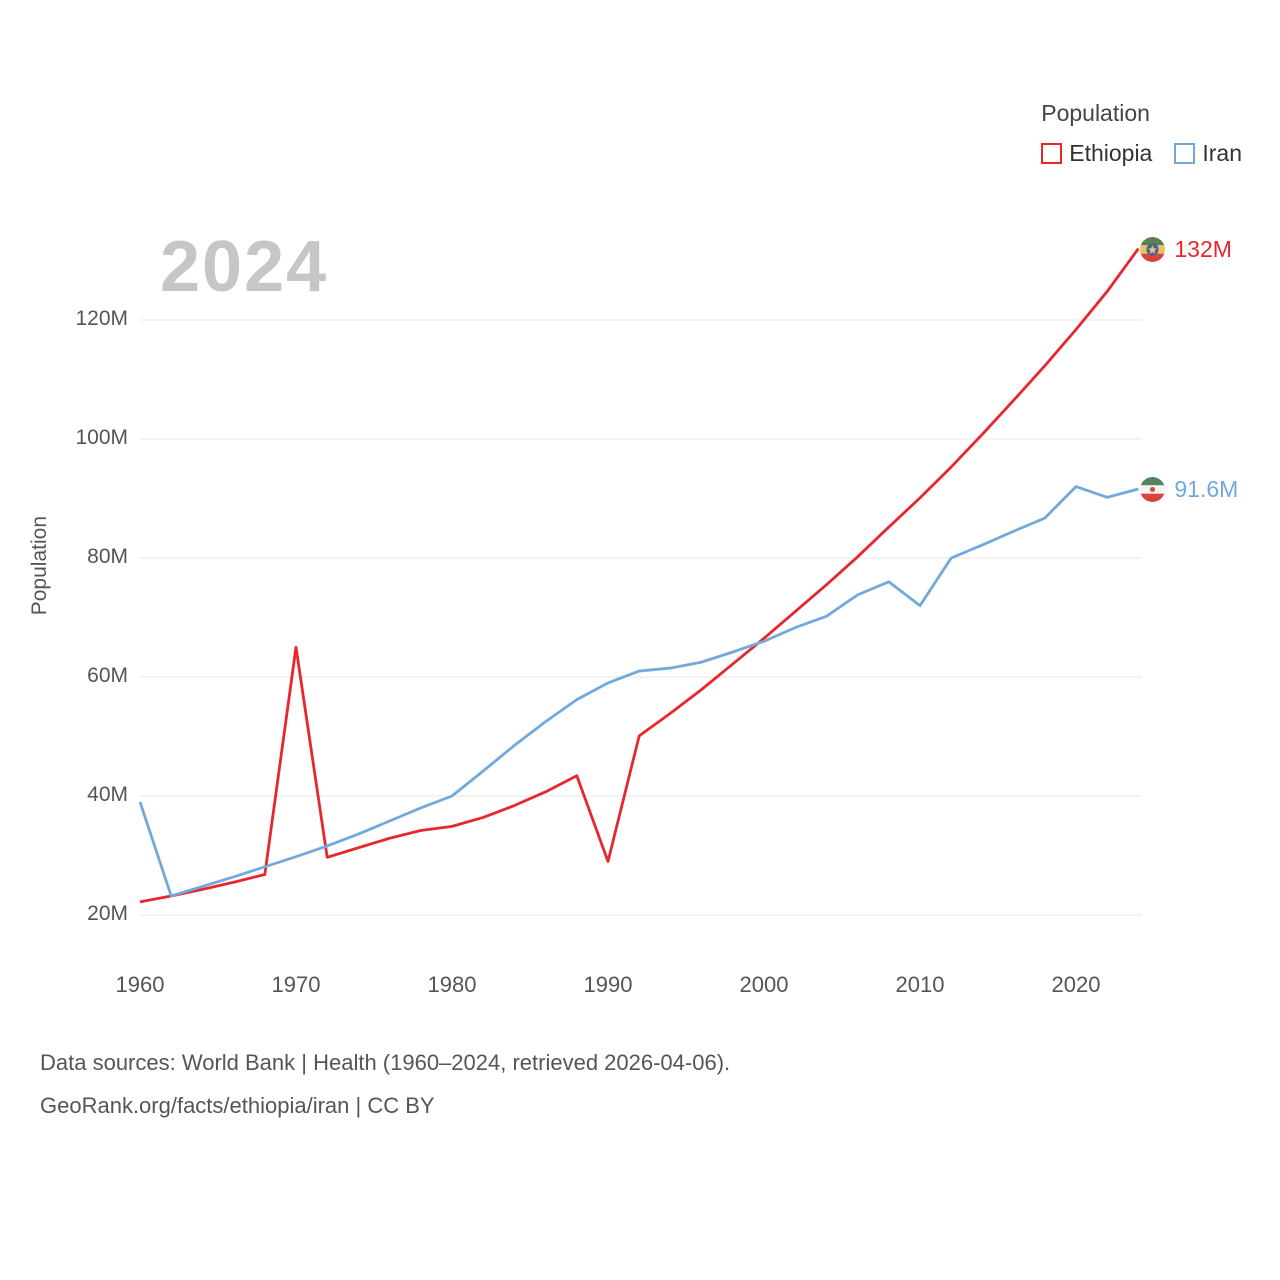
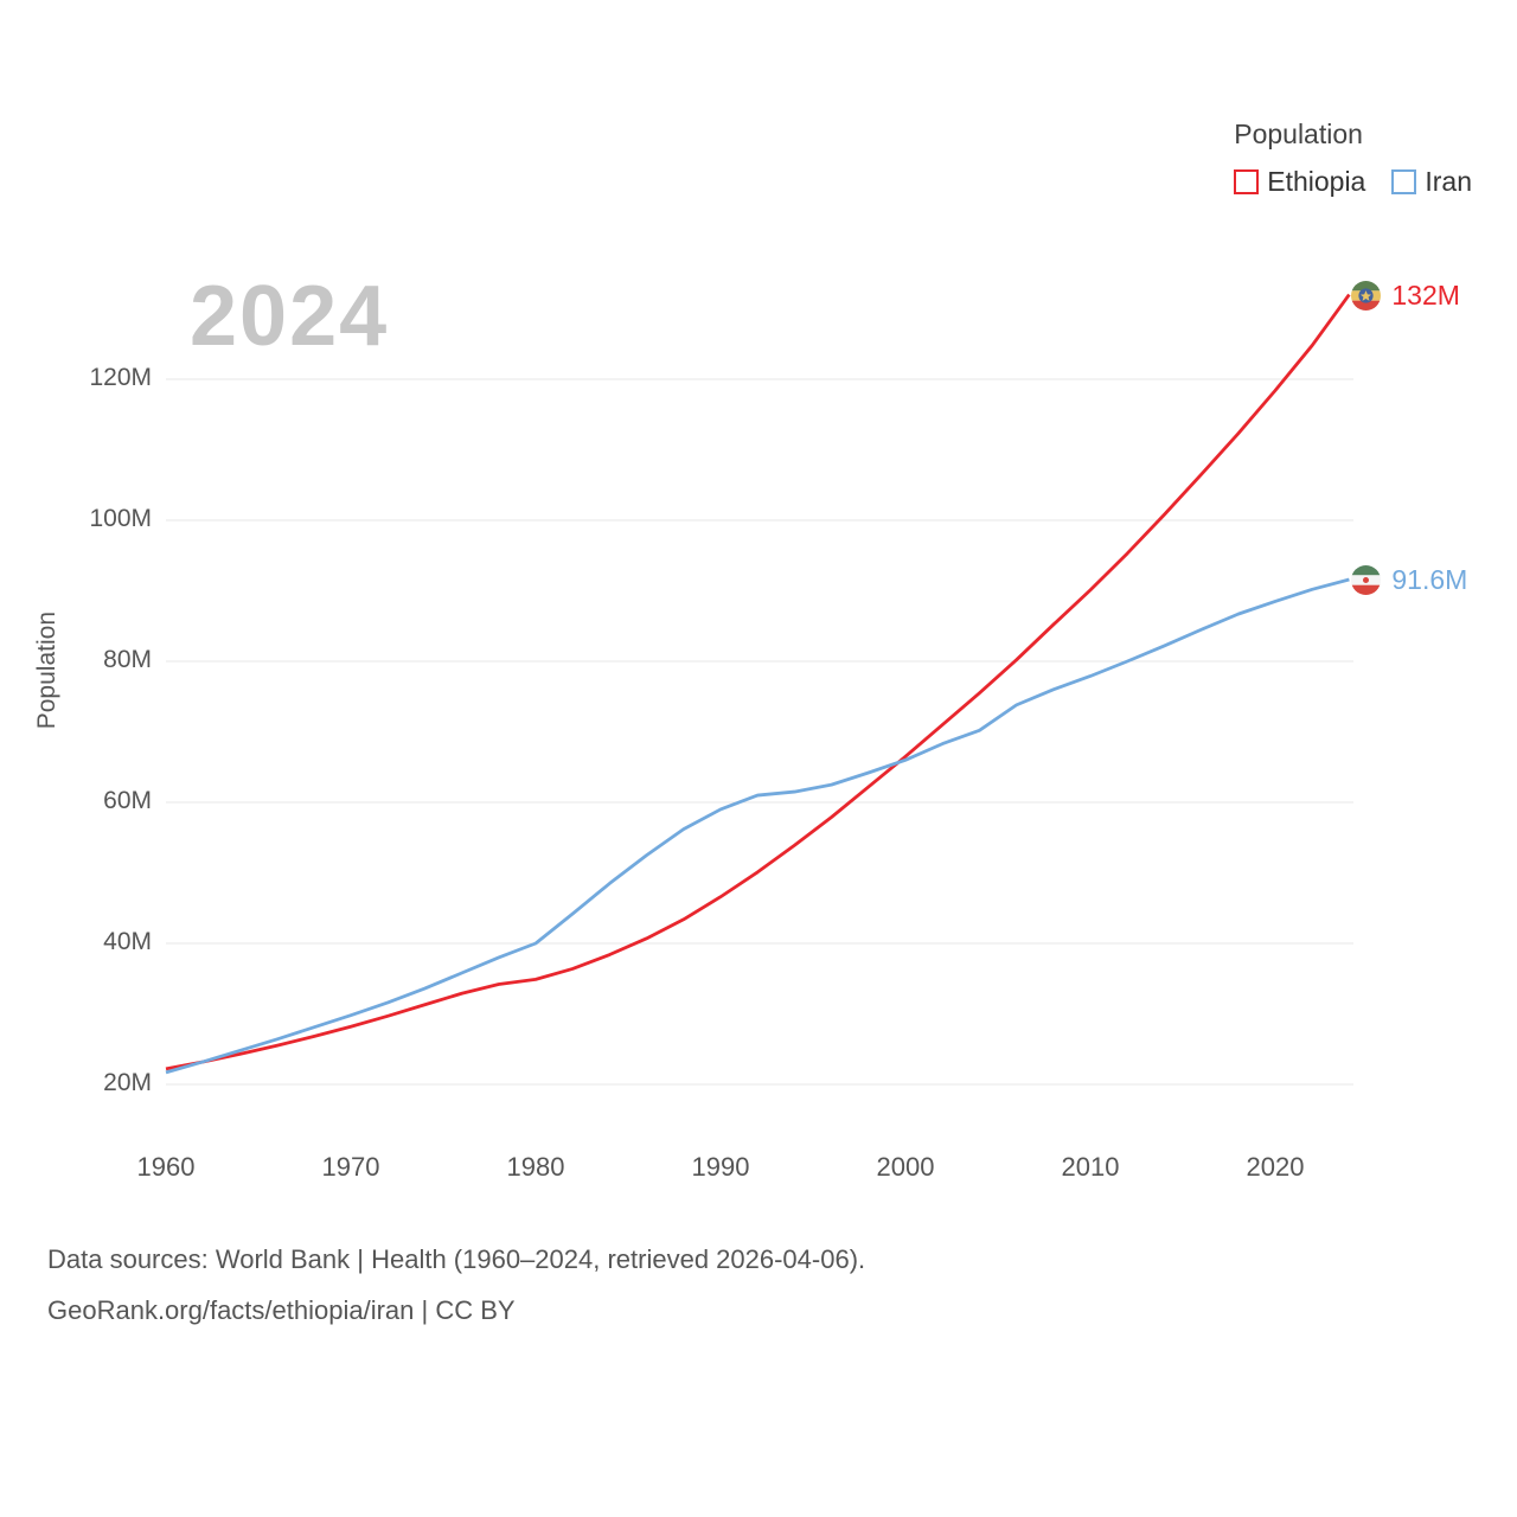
Iran/1960: 39M -> 22M
Ethiopia/1970: 65M -> 28M
Ethiopia/1990: 29M -> 47M
Iran/2010: 72M -> 78M
Iran/2020: 92M -> 88M
